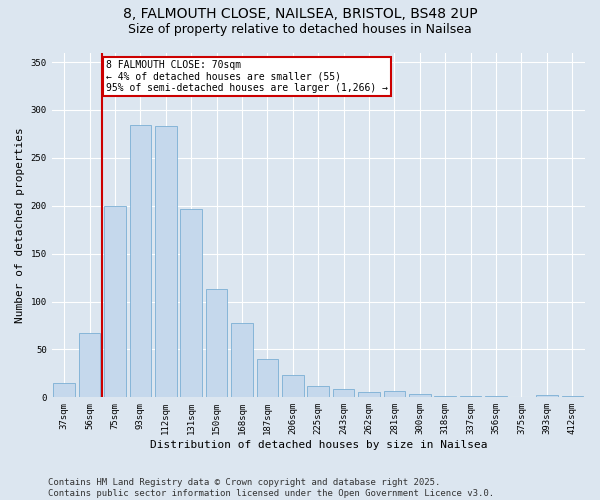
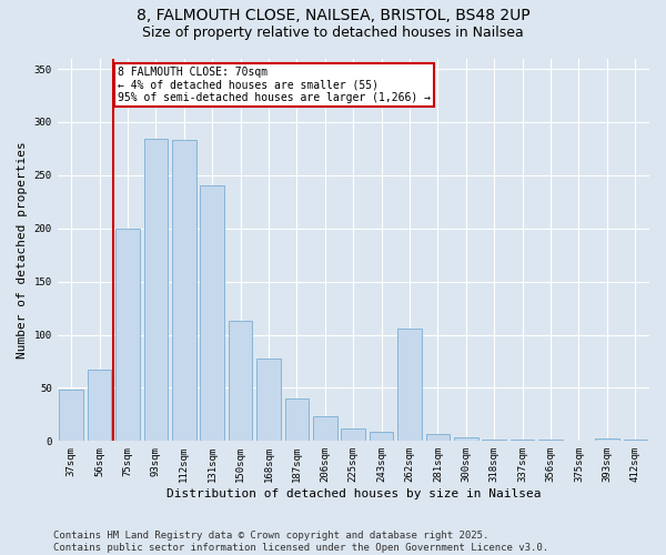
37sqm: 15 -> 48
131sqm: 197 -> 240
262sqm: 6 -> 106
